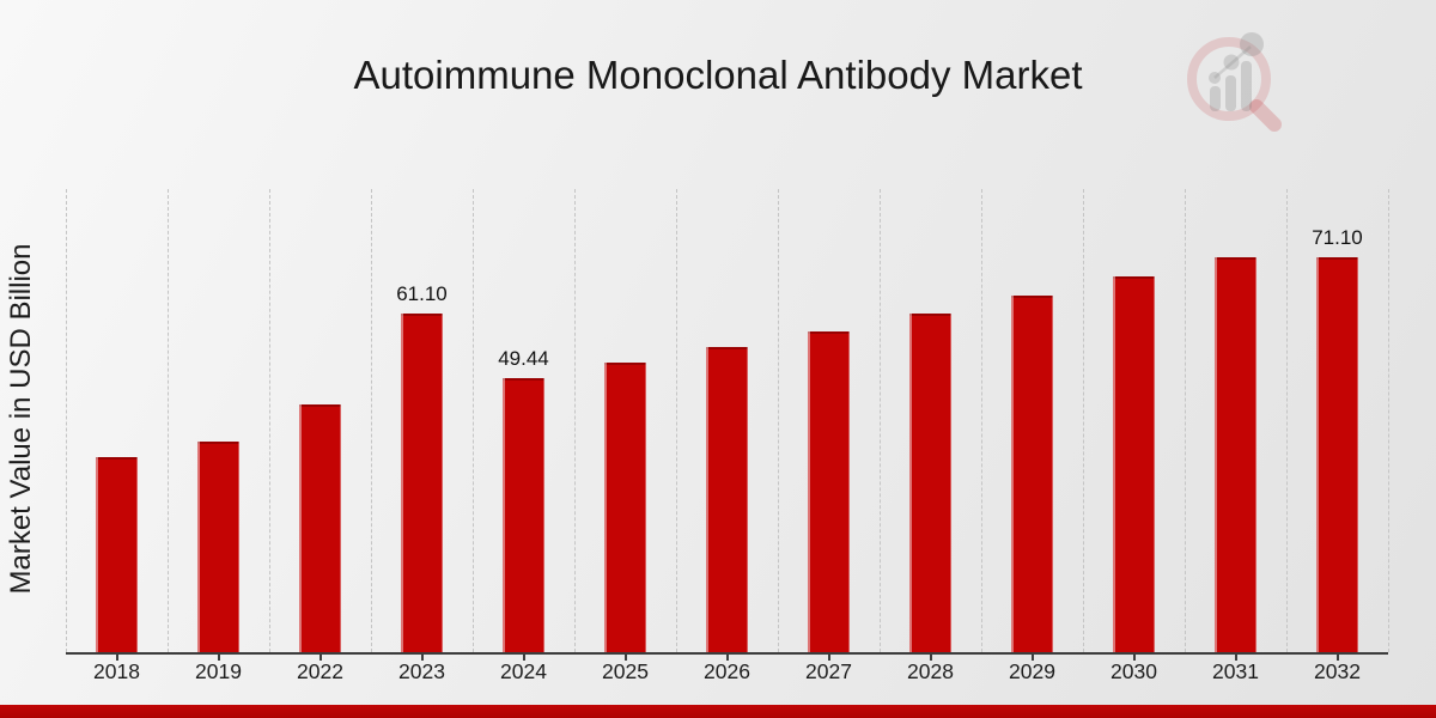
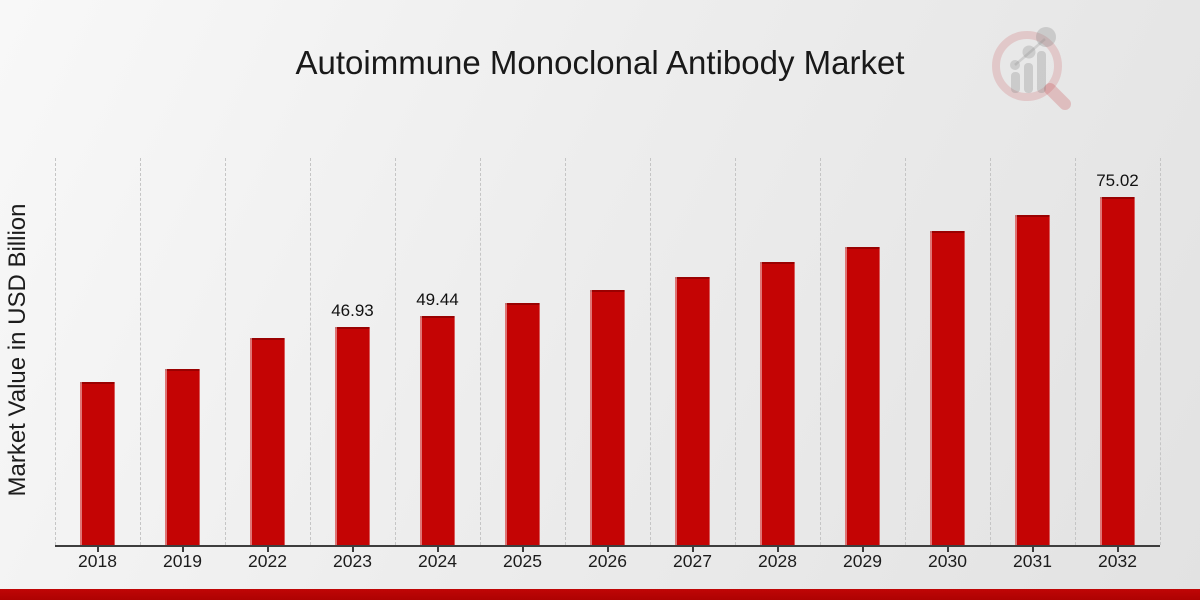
2023: 61.10 -> 46.93
2032: 71.10 -> 75.02
